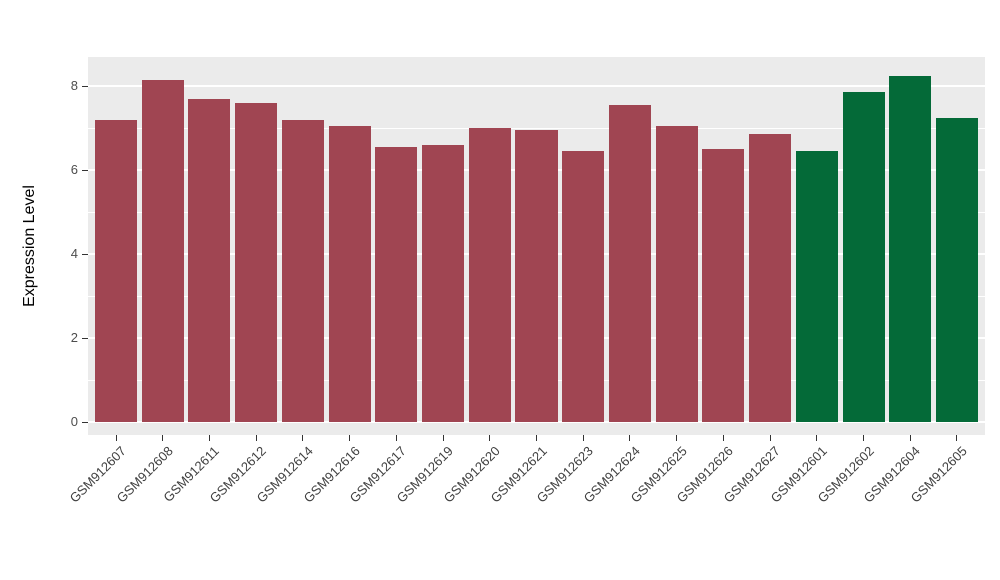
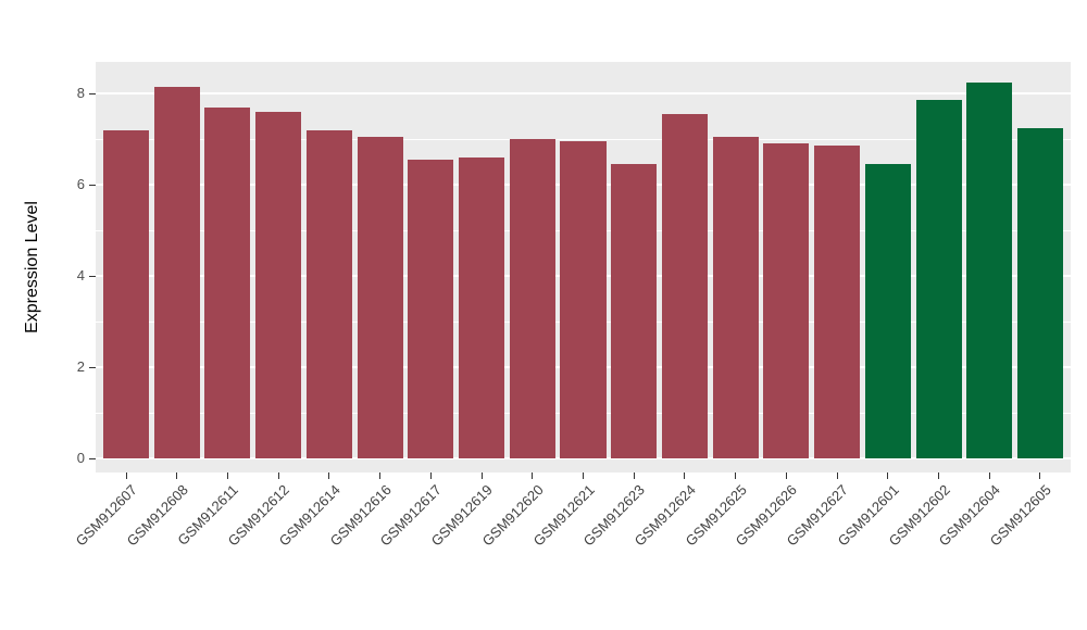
GSM912626: 6.5 -> 6.9
